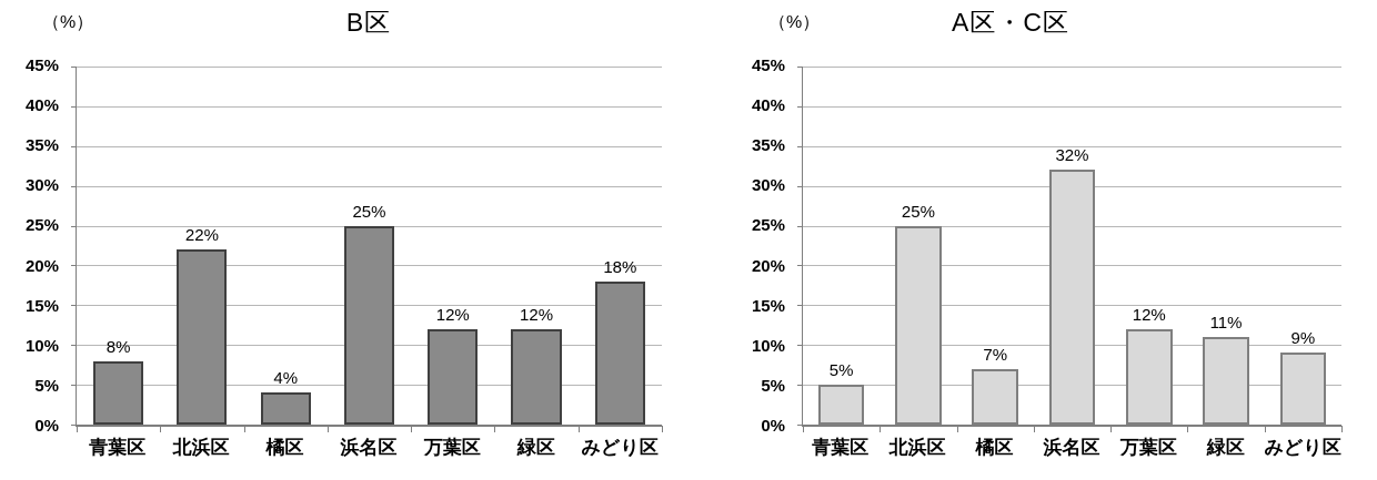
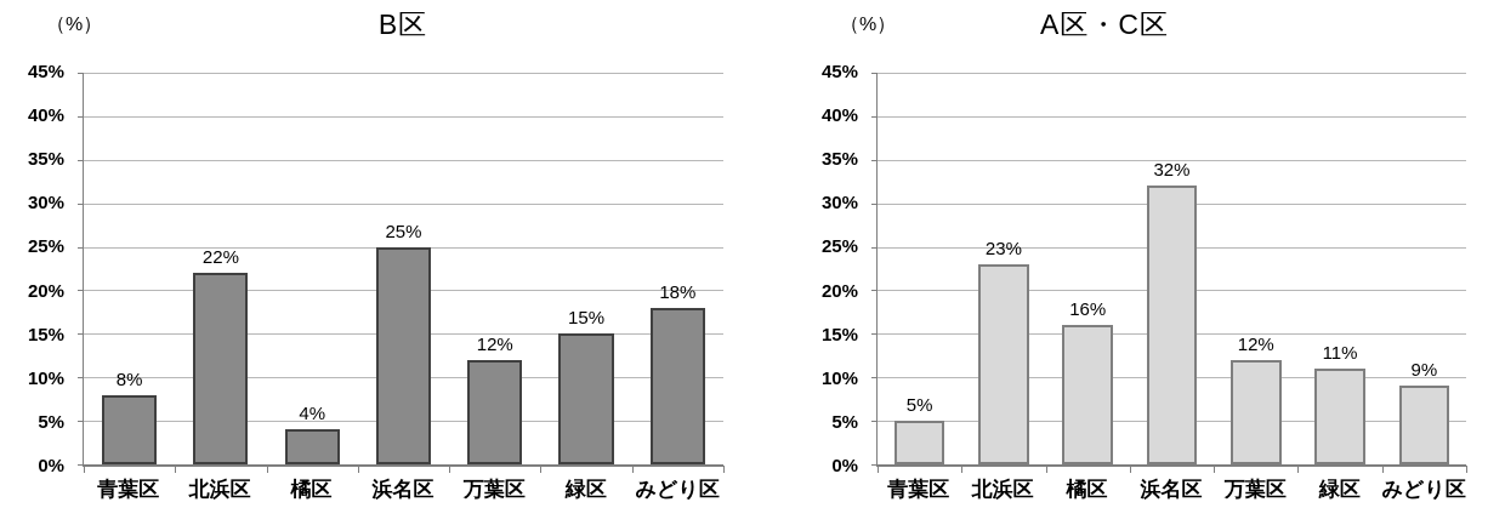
B区/緑区: 12% -> 15%
A区・C区/北浜区: 25% -> 23%
A区・C区/橘区: 7% -> 16%
